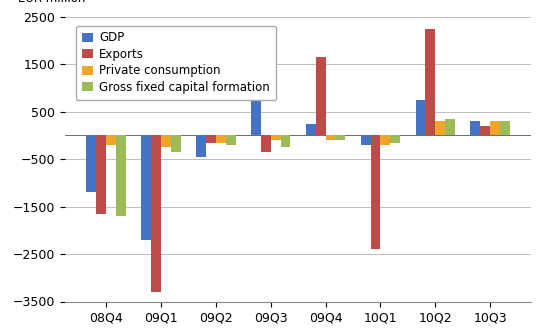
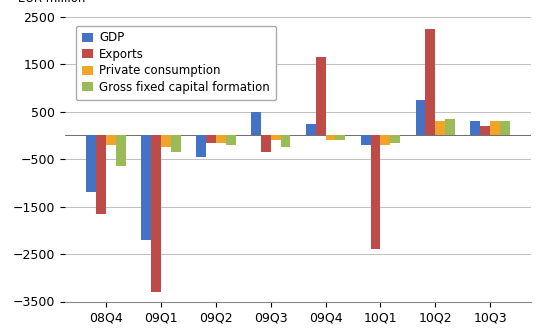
Gross fixed capital formation/08Q4: -1700 -> -650
GDP/09Q3: 800 -> 500
